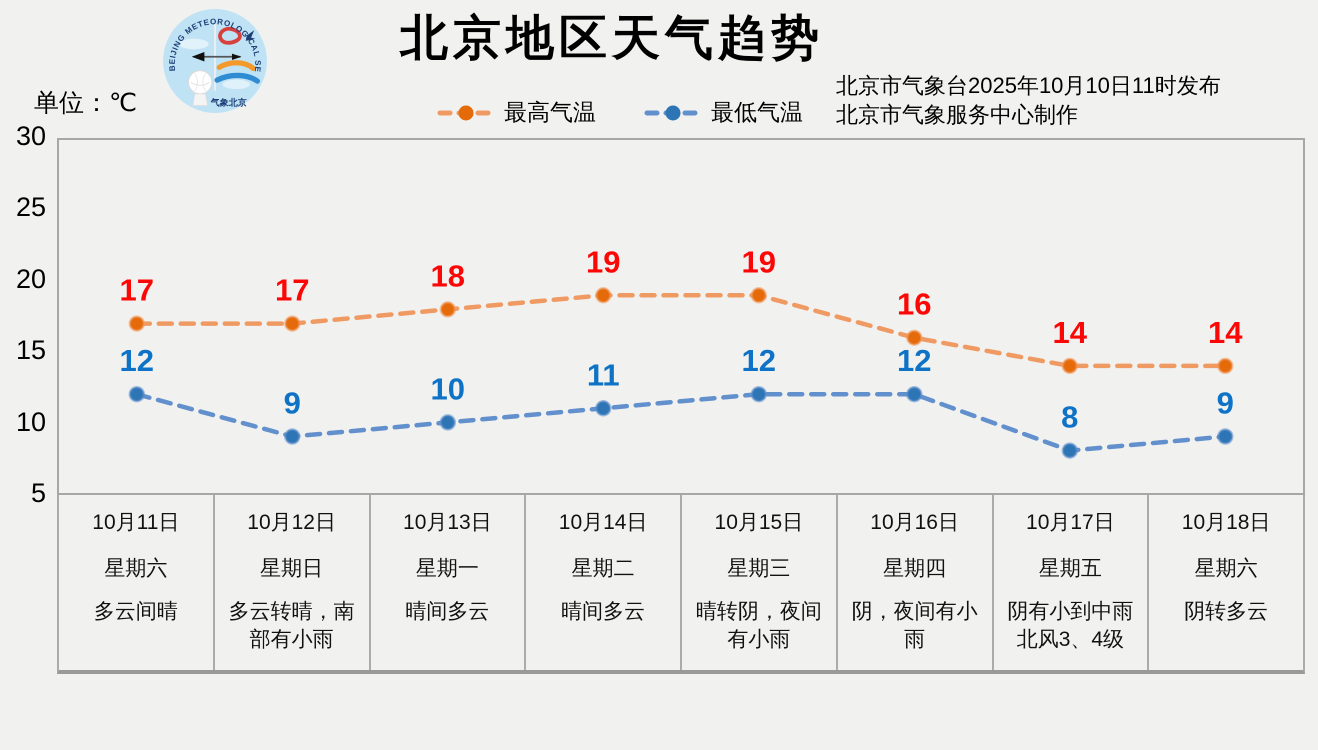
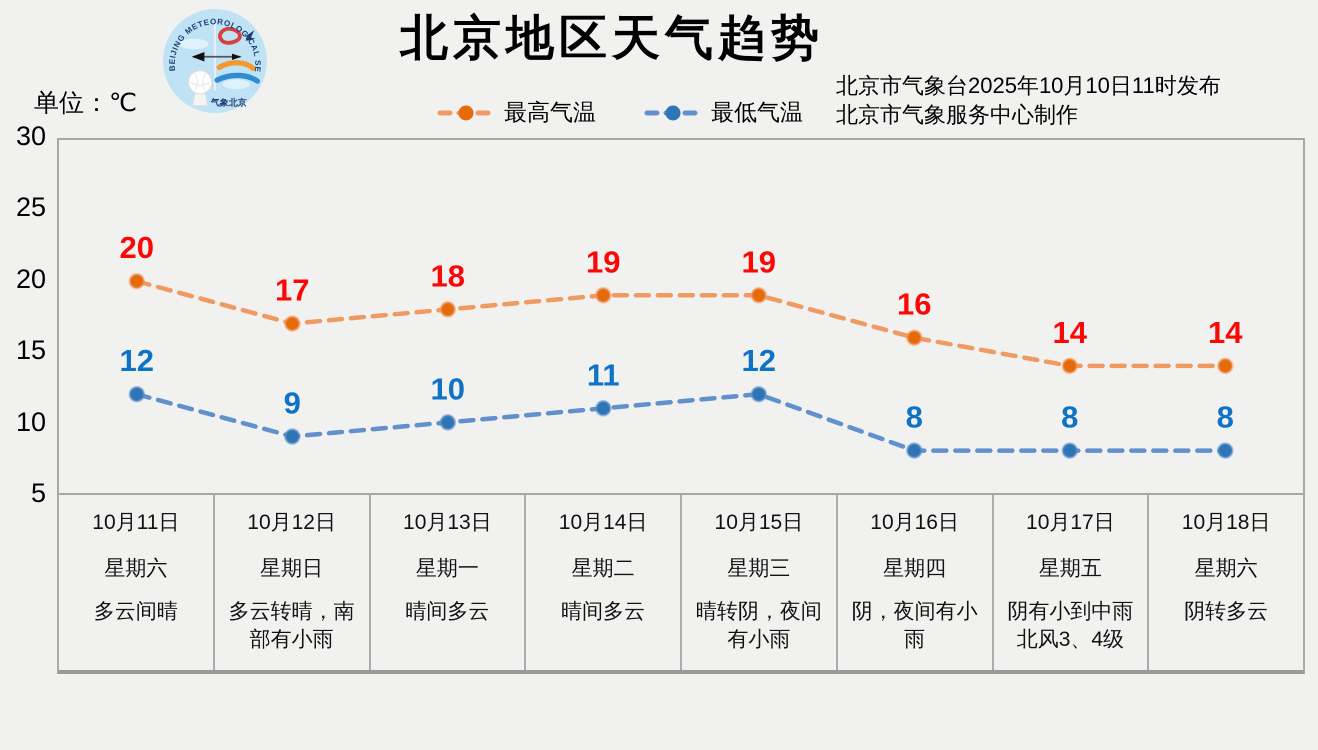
最高气温/10月11日: 17 -> 20
最低气温/10月16日: 12 -> 8
最低气温/10月18日: 9 -> 8
